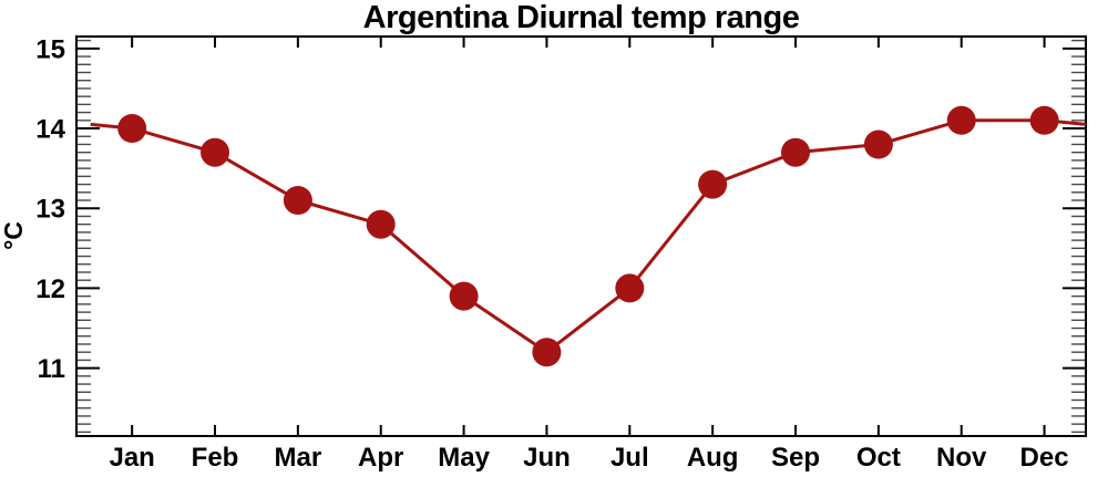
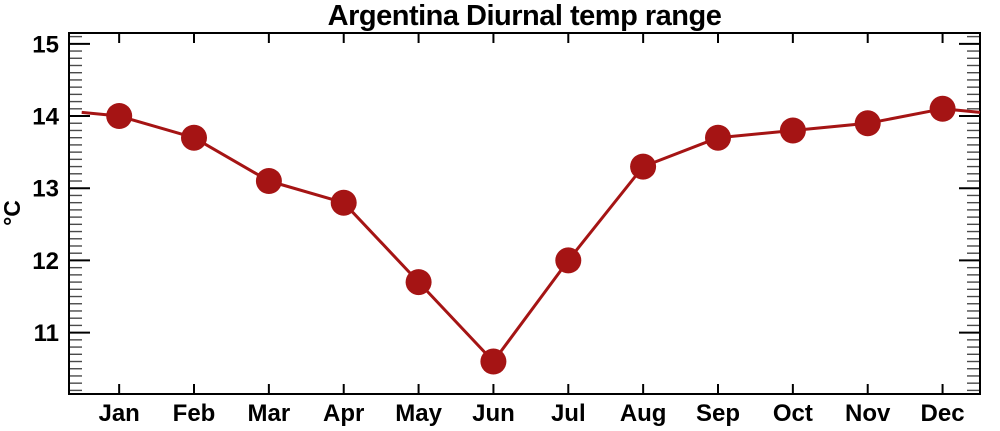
May: 11.9 -> 11.7
Jun: 11.2 -> 10.6
Nov: 14.1 -> 13.9
